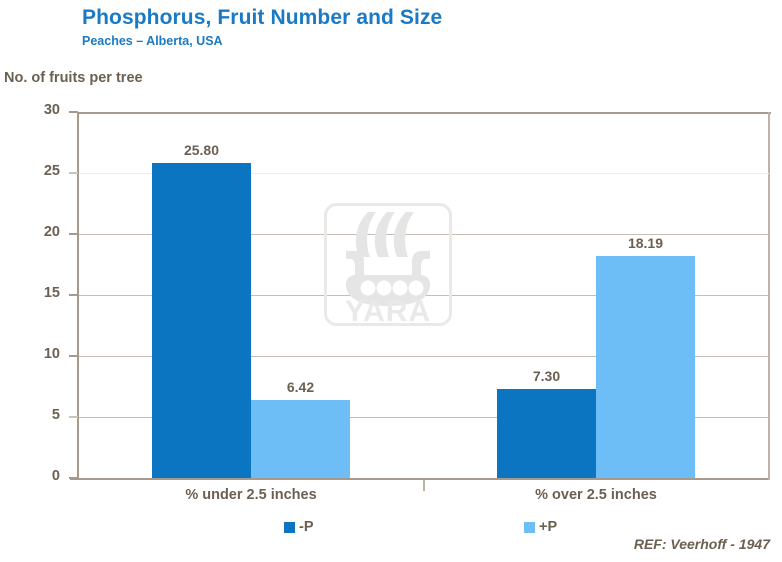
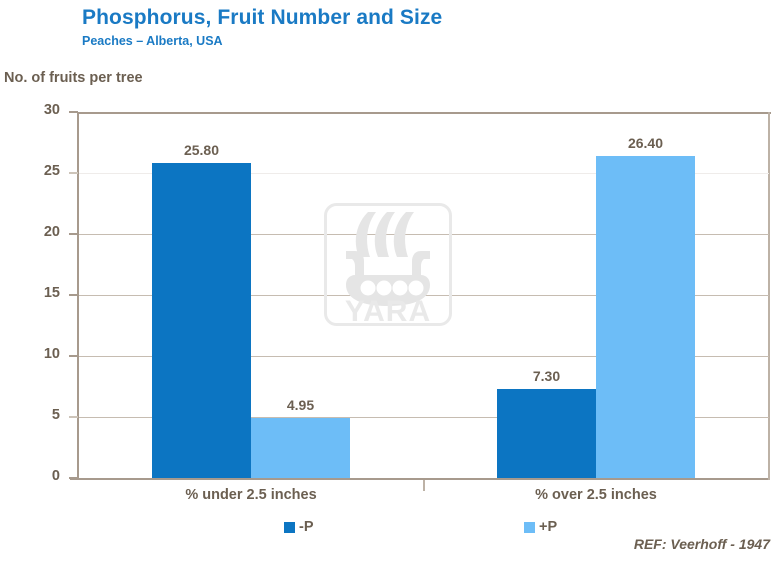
+P/% under 2.5 inches: 6.42 -> 4.95
+P/% over 2.5 inches: 18.19 -> 26.40
